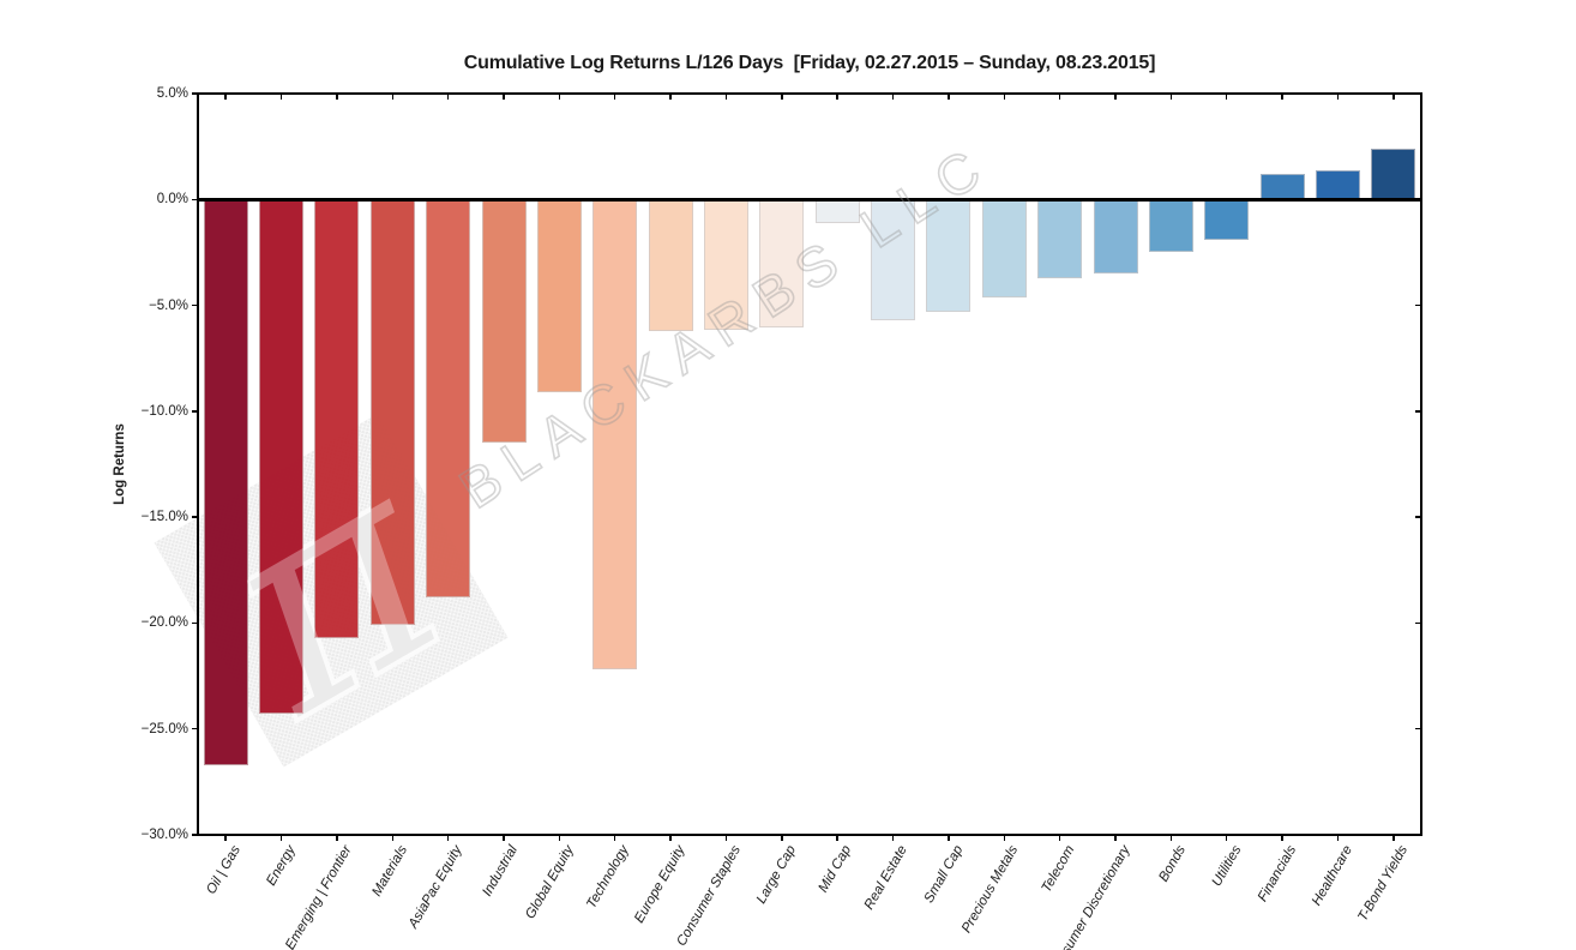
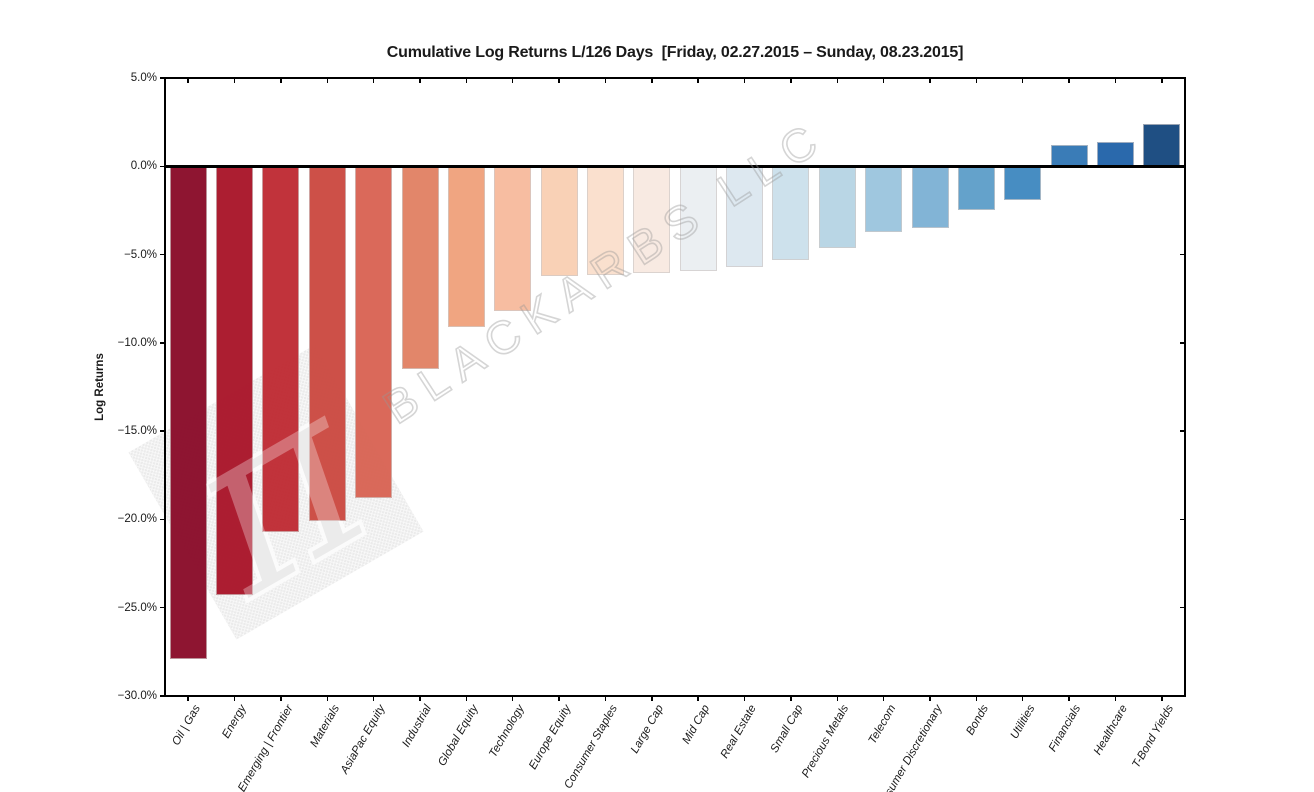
Oil | Gas: -26.7% -> -27.9%
Technology: -22.2% -> -8.2%
Mid Cap: -1.1% -> -6.0%
